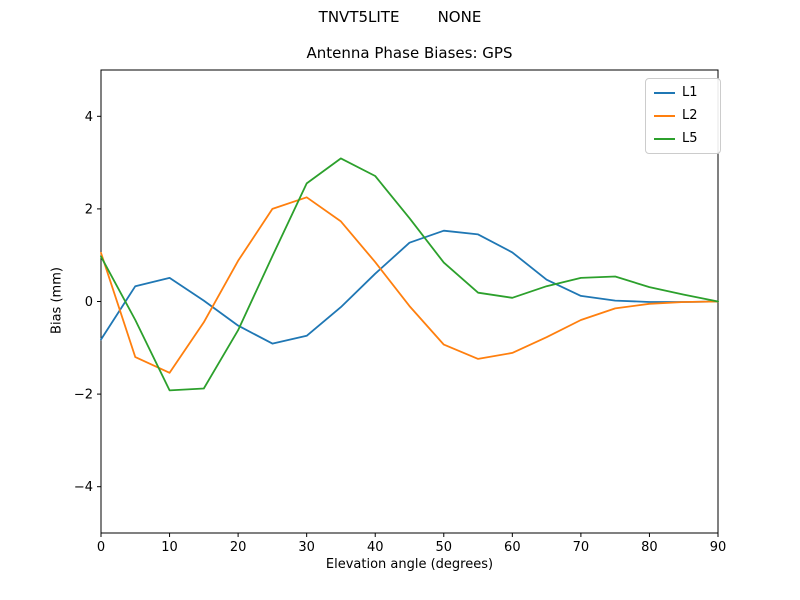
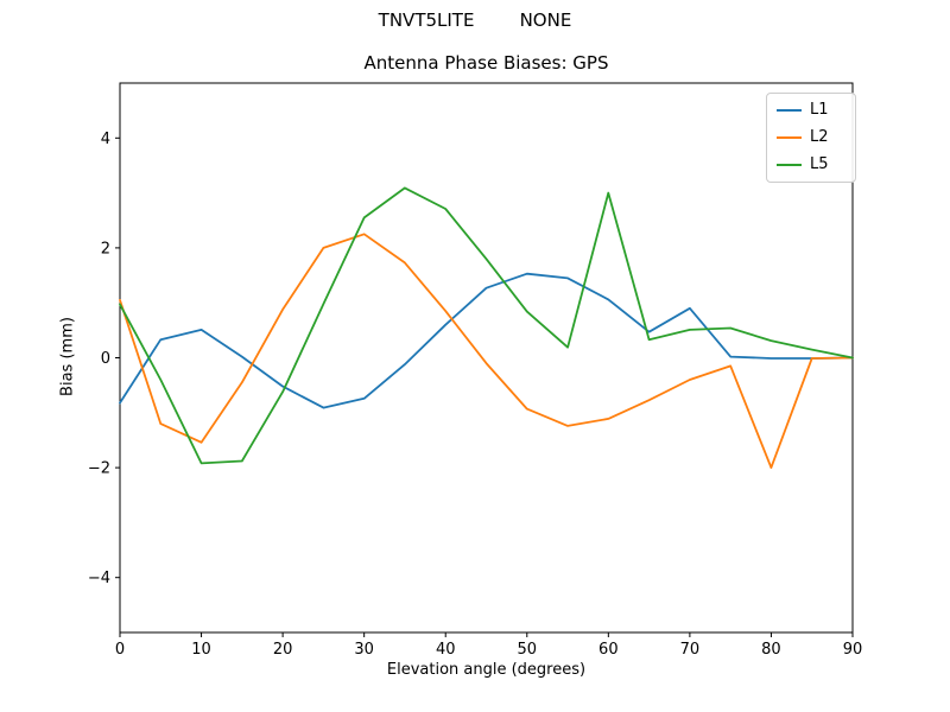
L5/60: 0.1 -> 3.0
L1/70: 0.1 -> 0.9
L2/80: -0.1 -> -2.0
